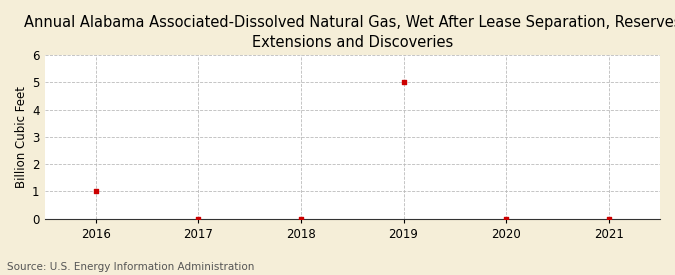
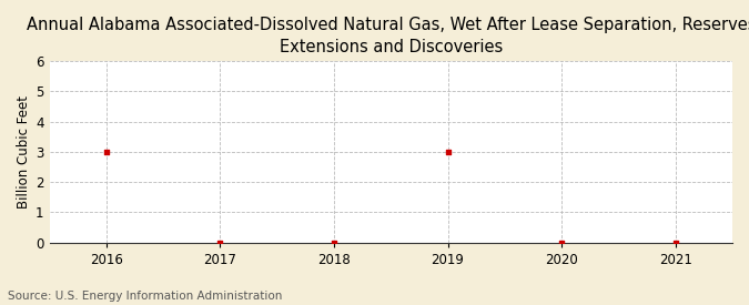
2016: 1 -> 3
2019: 5 -> 3
